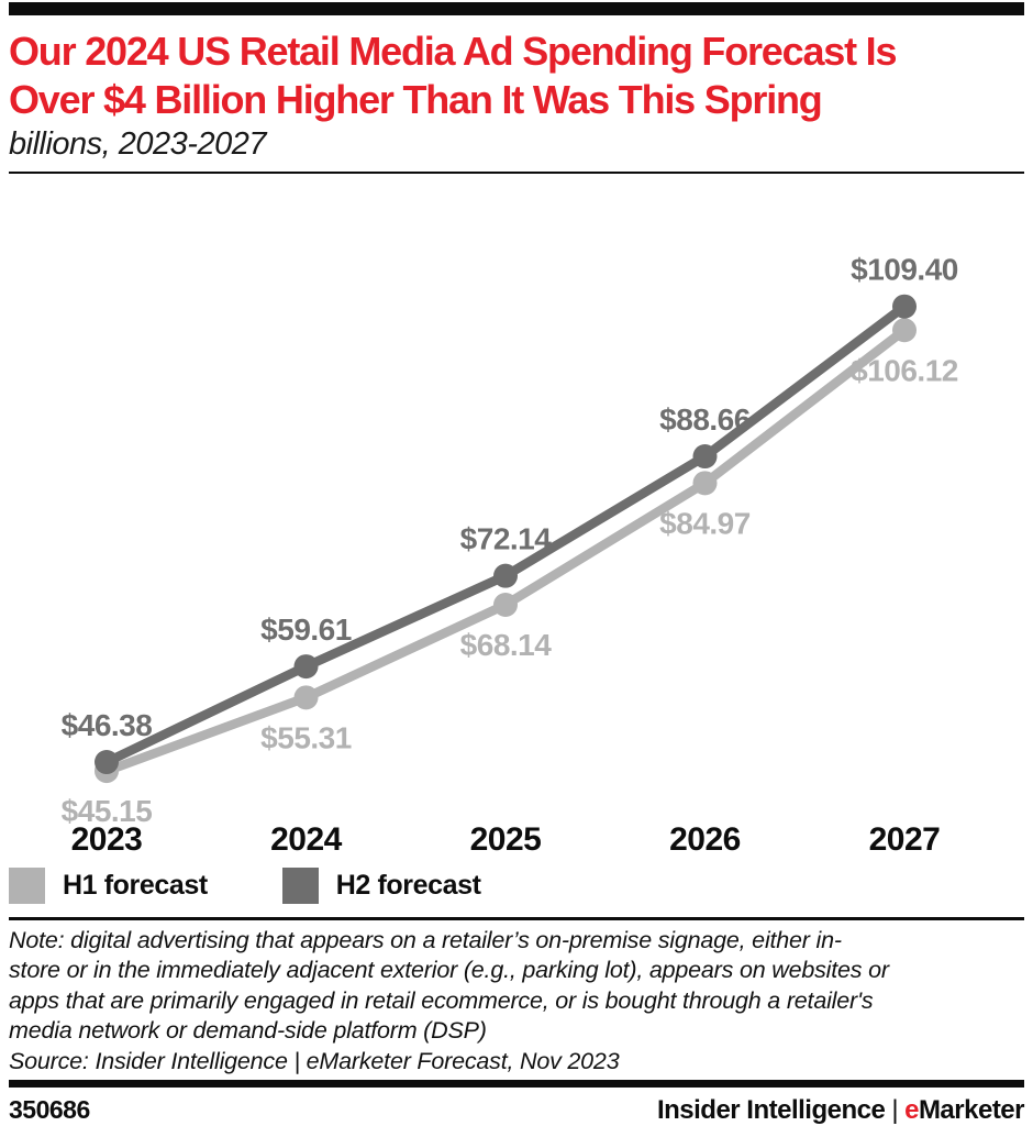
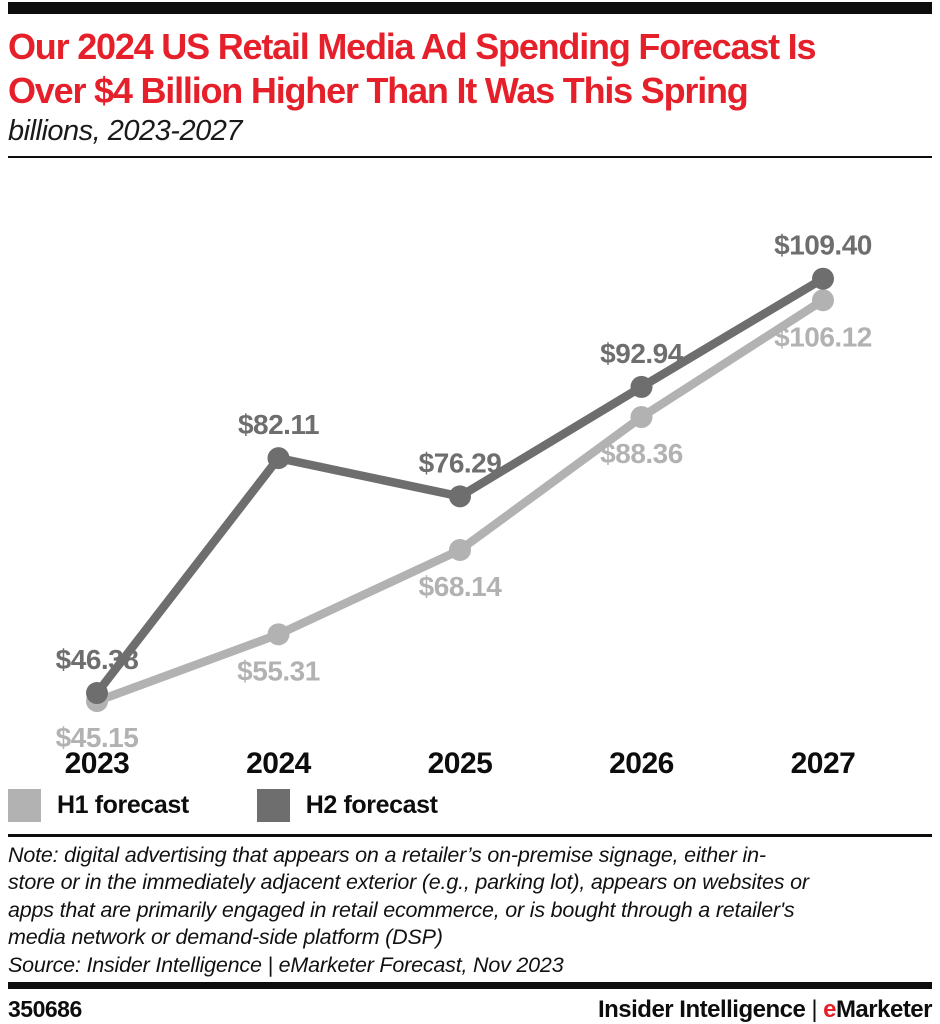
H2 forecast/2024: $59.61 -> $82.11
H2 forecast/2025: $72.14 -> $76.29
H1 forecast/2026: $84.97 -> $88.36
H2 forecast/2026: $88.66 -> $92.94
